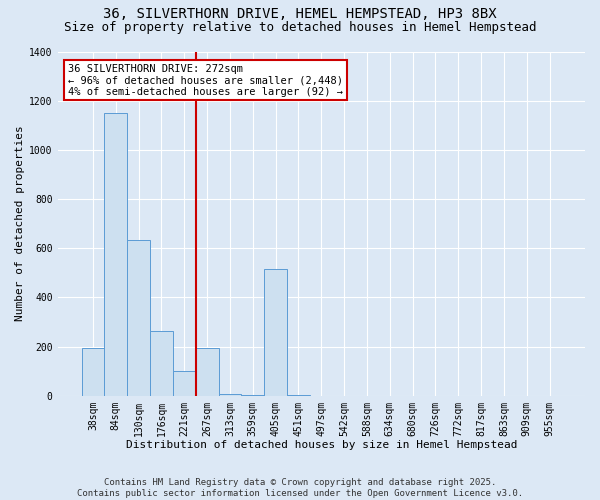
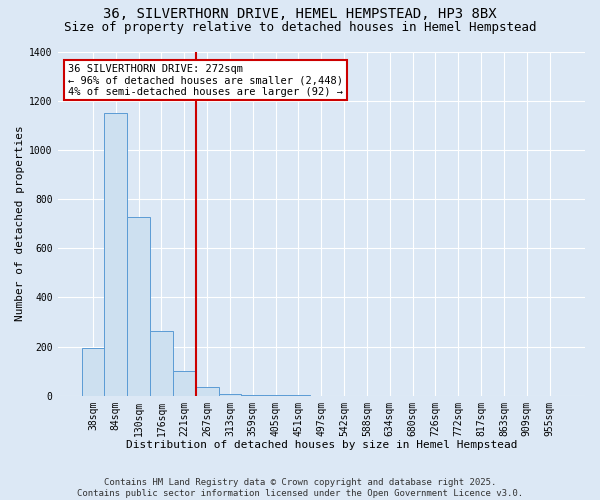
130sqm: 635 -> 725
267sqm: 195 -> 35
405sqm: 515 -> 1
